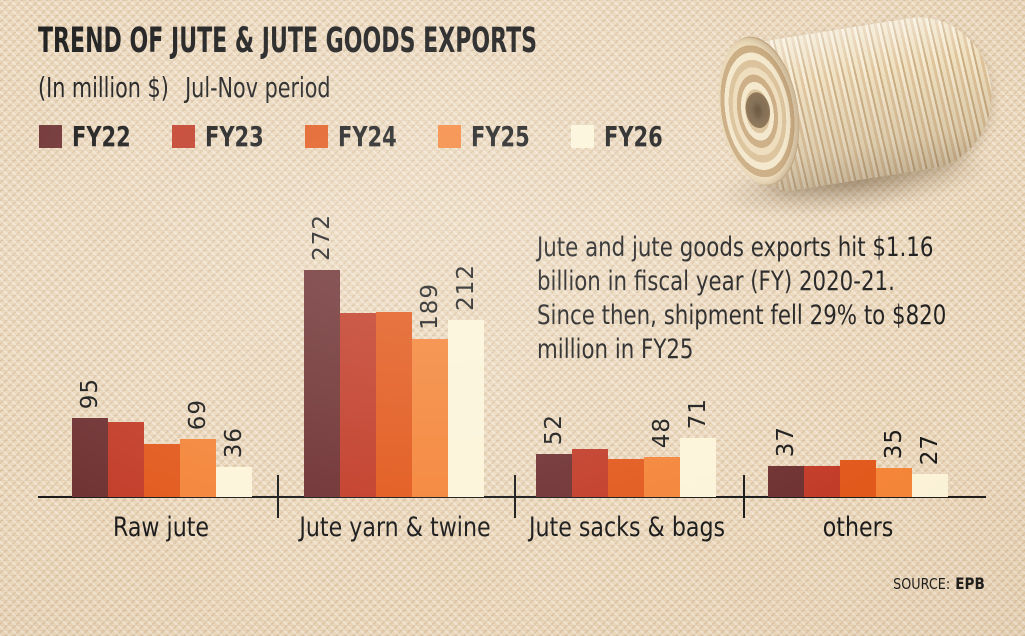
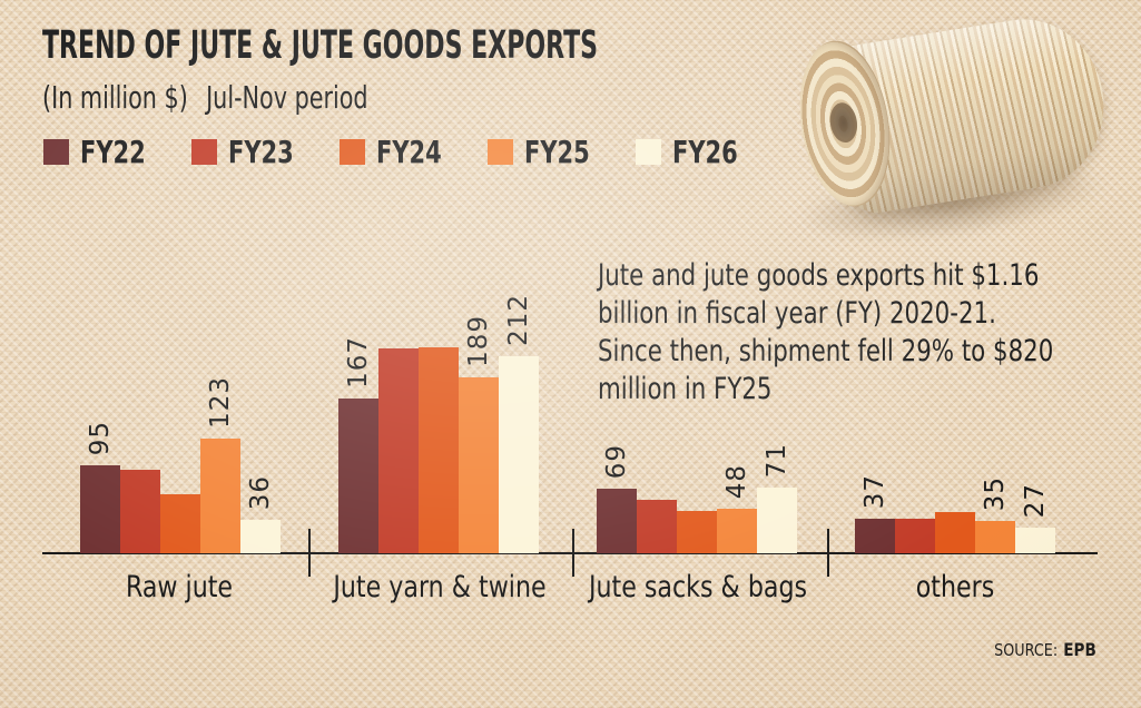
FY25/Raw jute: 69 -> 123
FY22/Jute yarn & twine: 272 -> 167
FY22/Jute sacks & bags: 52 -> 69
